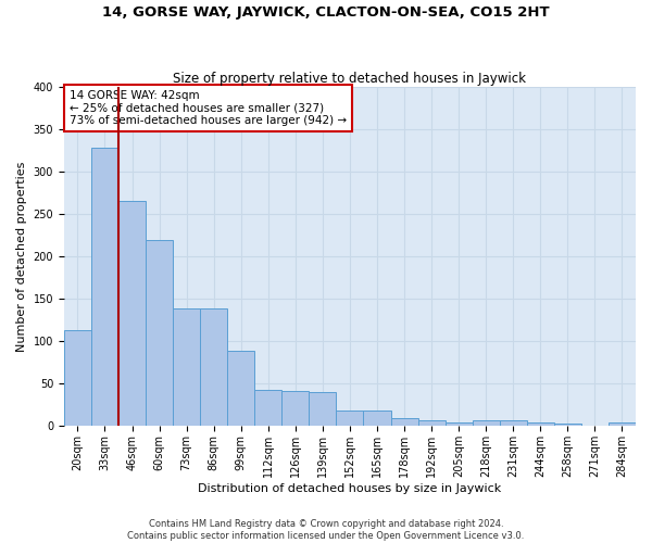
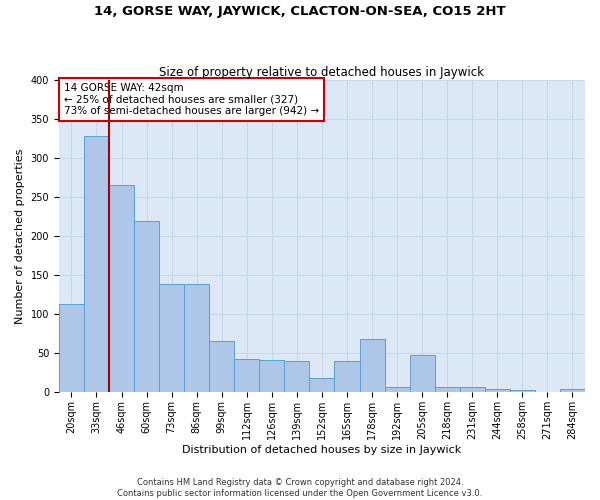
99sqm: 89 -> 66
165sqm: 19 -> 40
178sqm: 9 -> 68
205sqm: 4 -> 48
